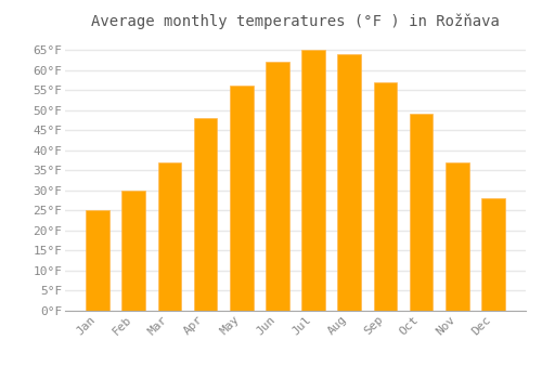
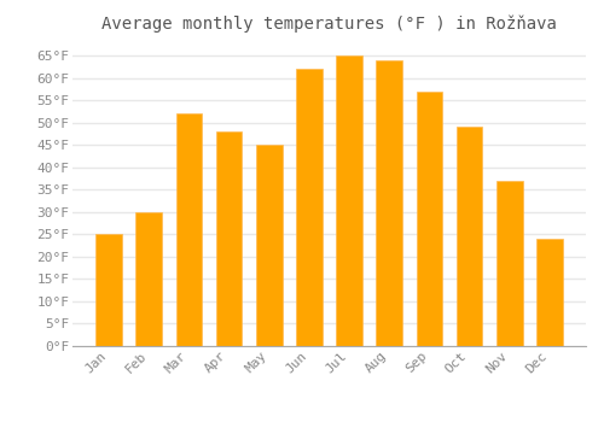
Mar: 37°F -> 52°F
May: 56°F -> 45°F
Dec: 28°F -> 24°F
